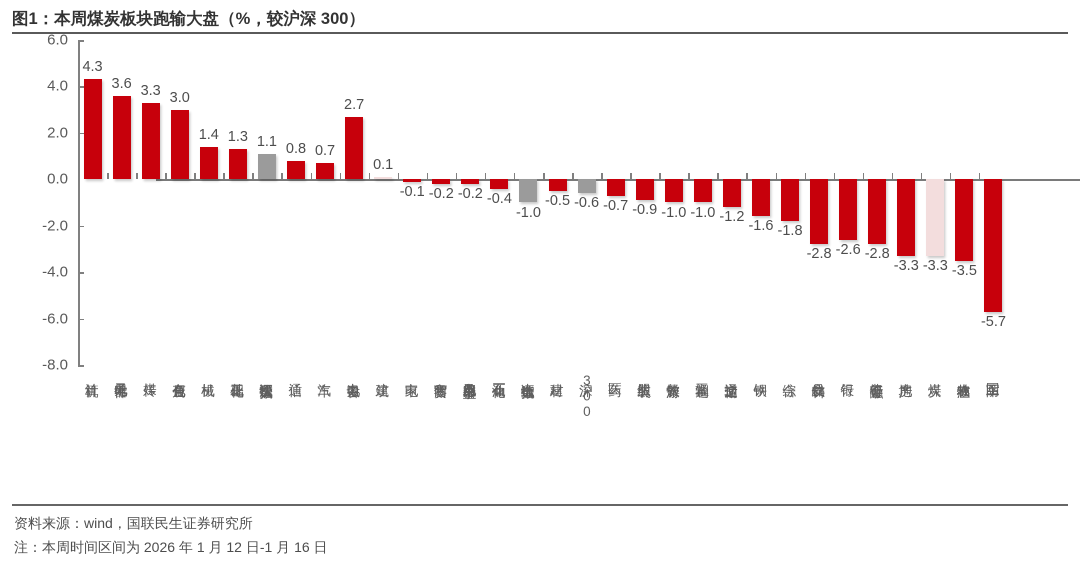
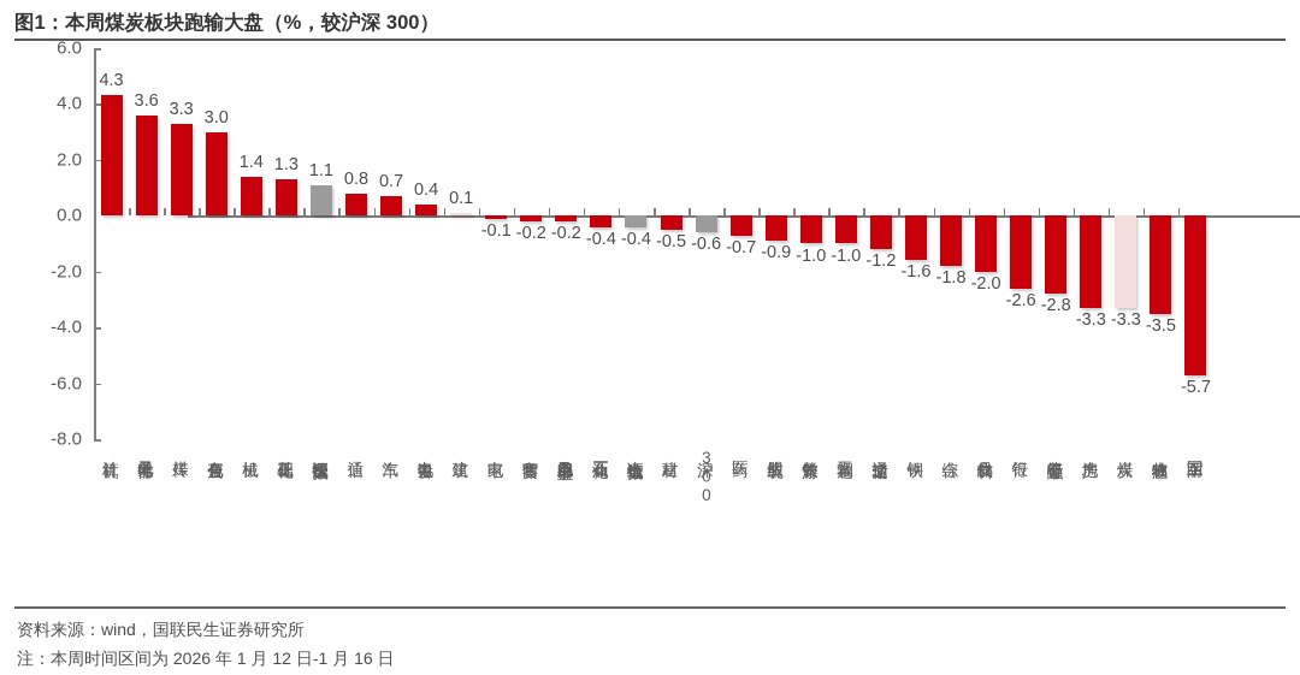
电力设备: 2.7 -> 0.4
上证综合指数: -1.0 -> -0.4
食品饮料: -2.8 -> -2.0
